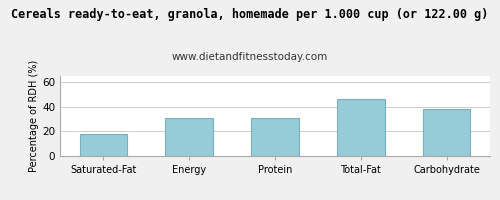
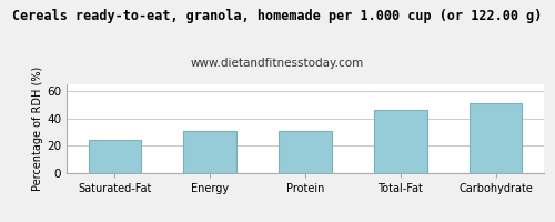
Saturated-Fat: 18 -> 24
Carbohydrate: 38 -> 51
